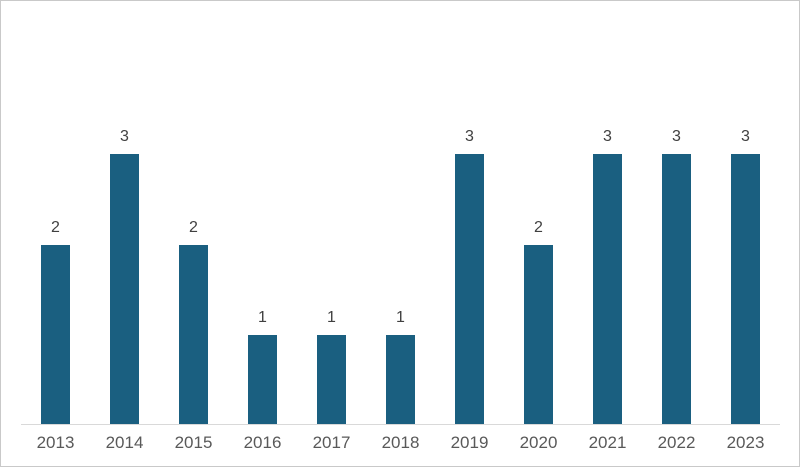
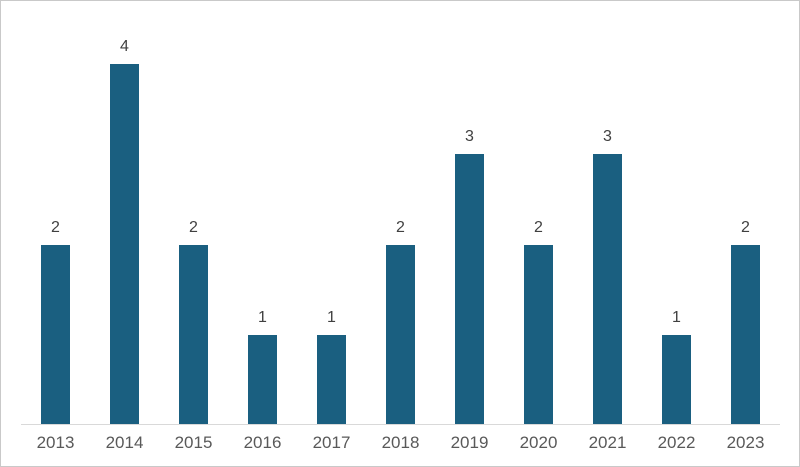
2014: 3 -> 4
2018: 1 -> 2
2022: 3 -> 1
2023: 3 -> 2
